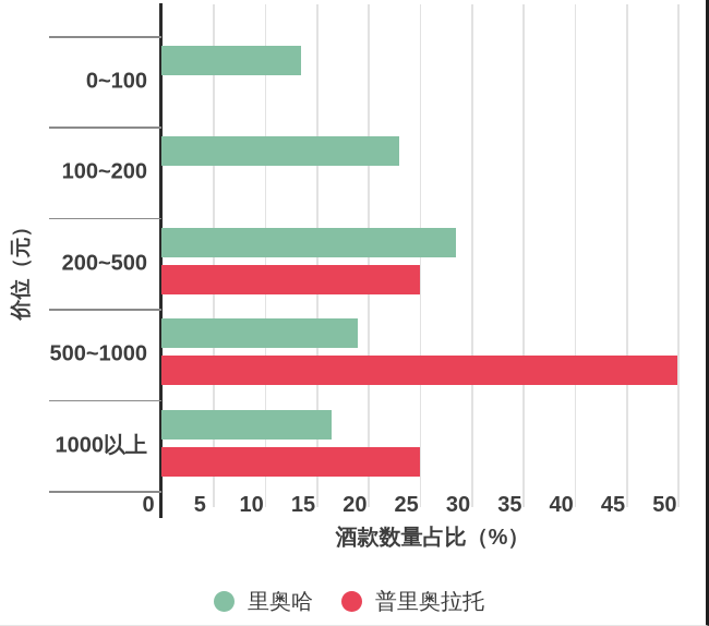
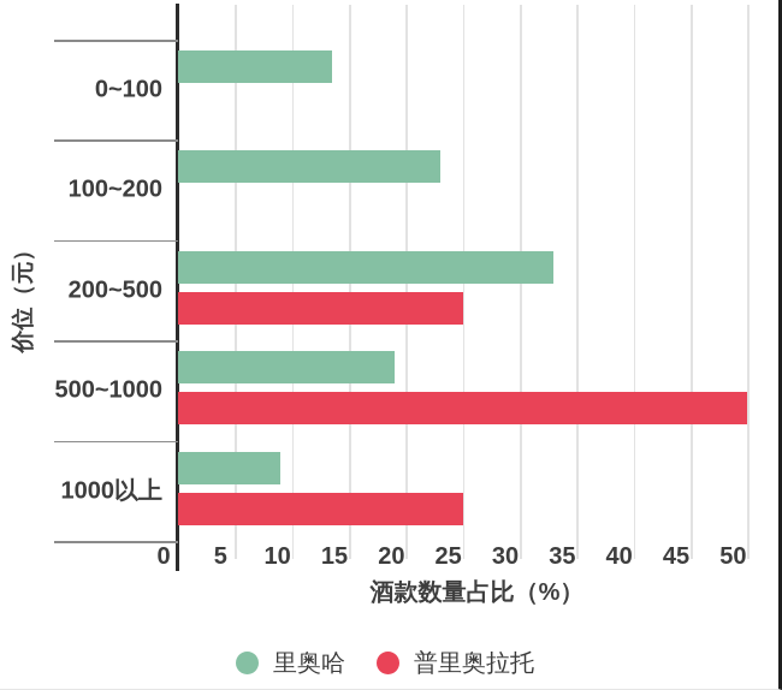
里奥哈/200~500: 28 -> 33
里奥哈/1000以上: 16 -> 9
